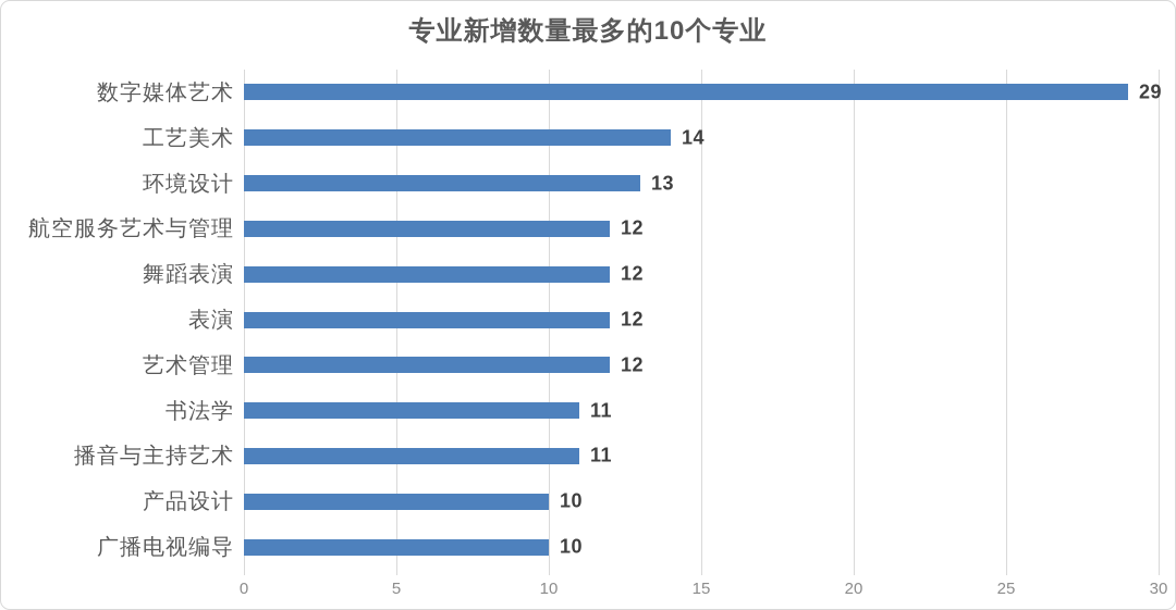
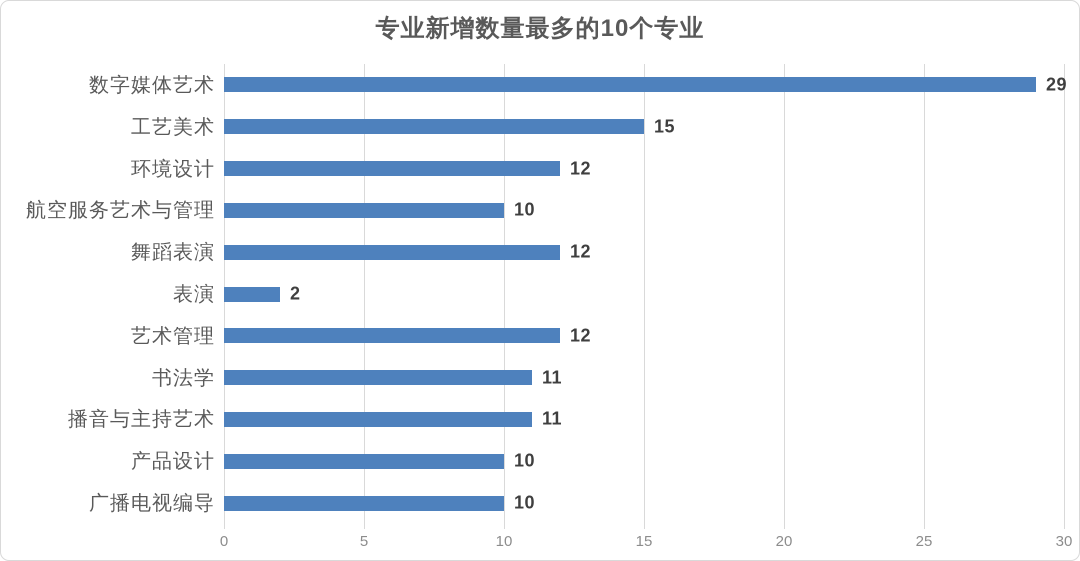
工艺美术: 14 -> 15
环境设计: 13 -> 12
航空服务艺术与管理: 12 -> 10
表演: 12 -> 2
